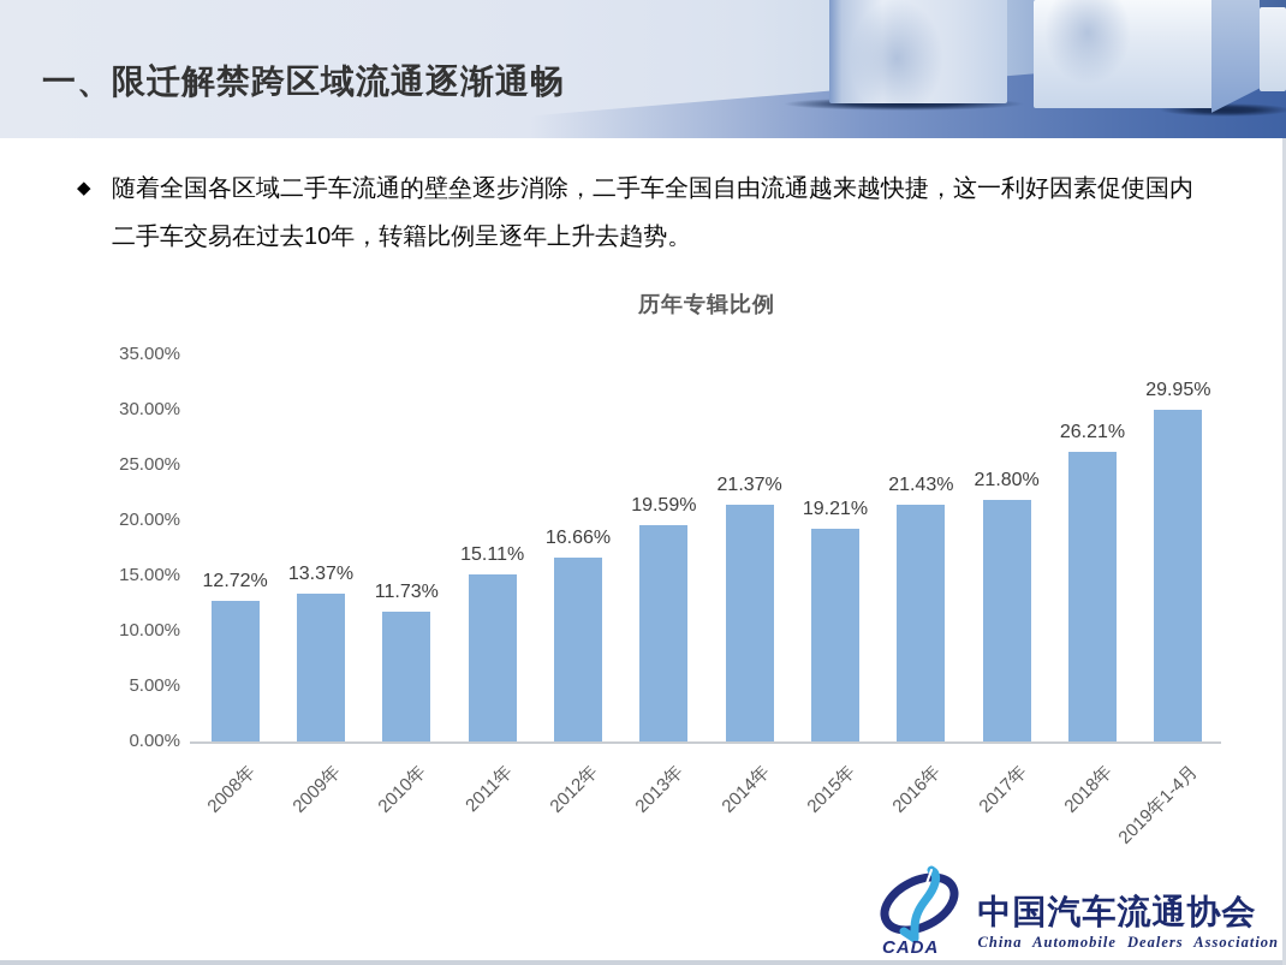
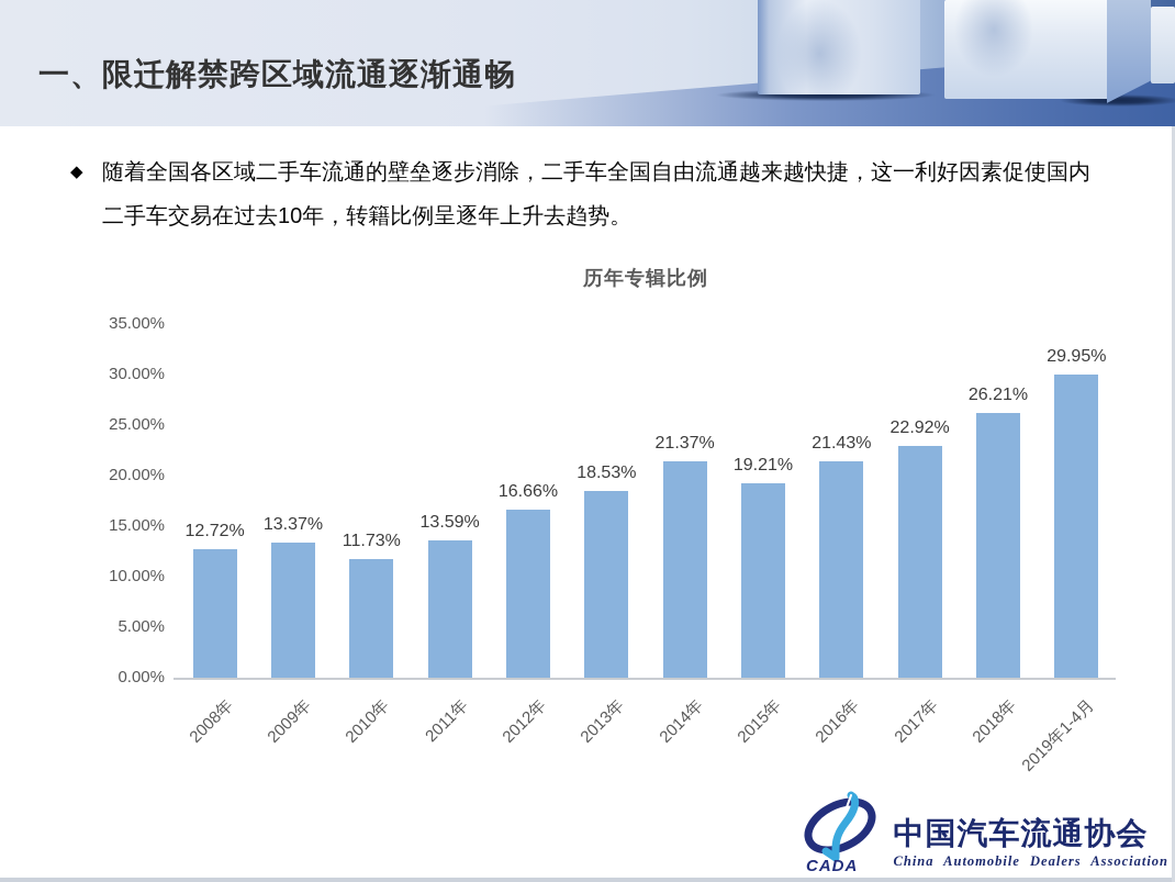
2011年: 15.11% -> 13.59%
2013年: 19.59% -> 18.53%
2017年: 21.80% -> 22.92%
